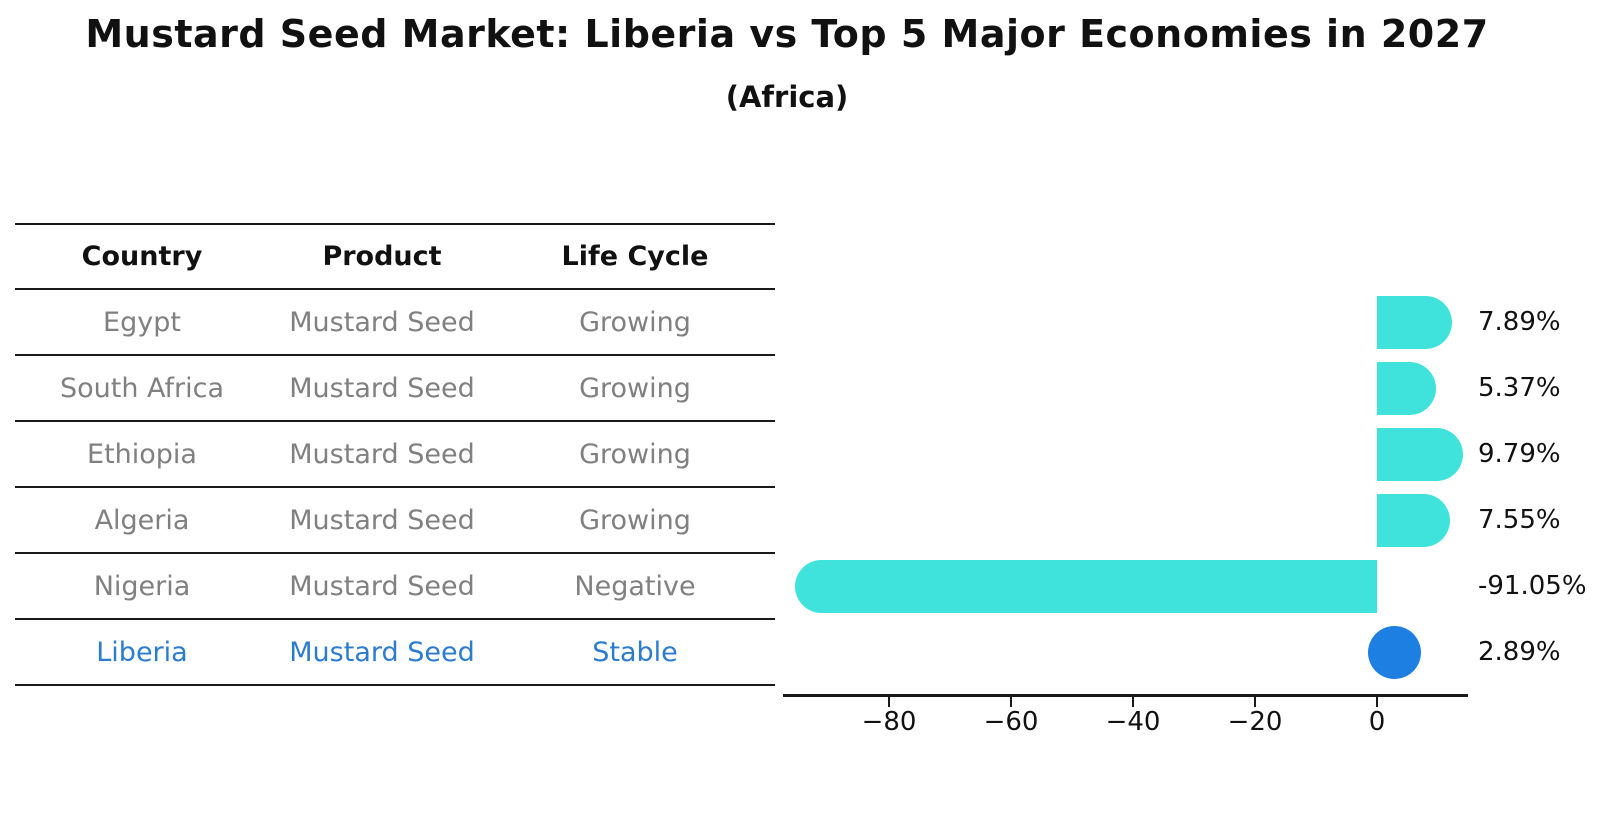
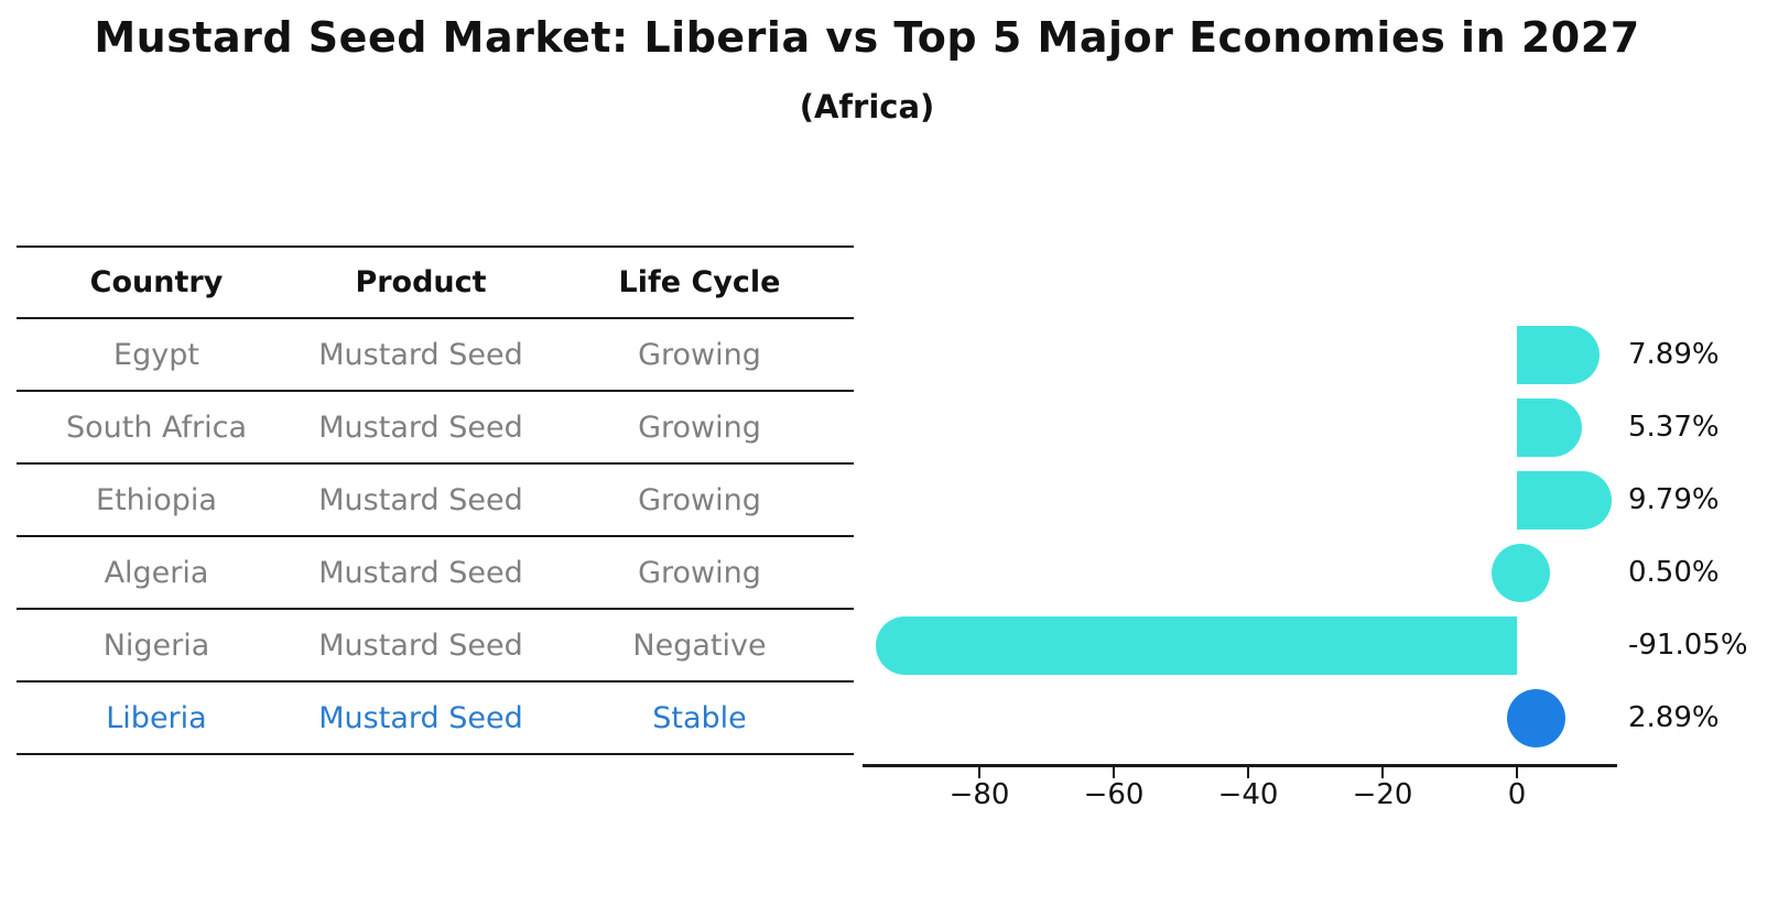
Algeria: 7.55% -> 0.50%
